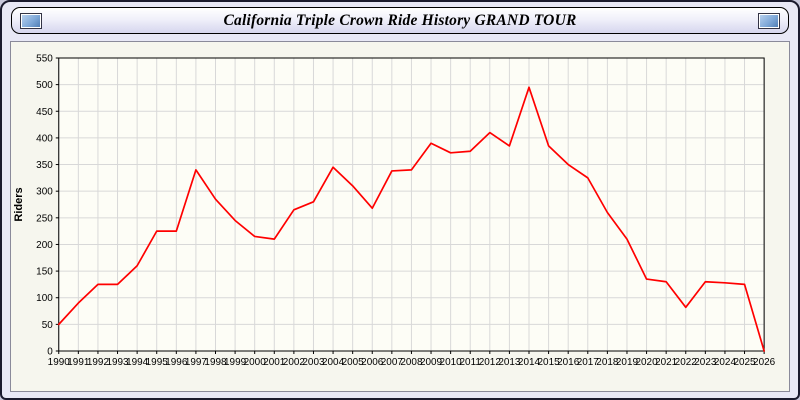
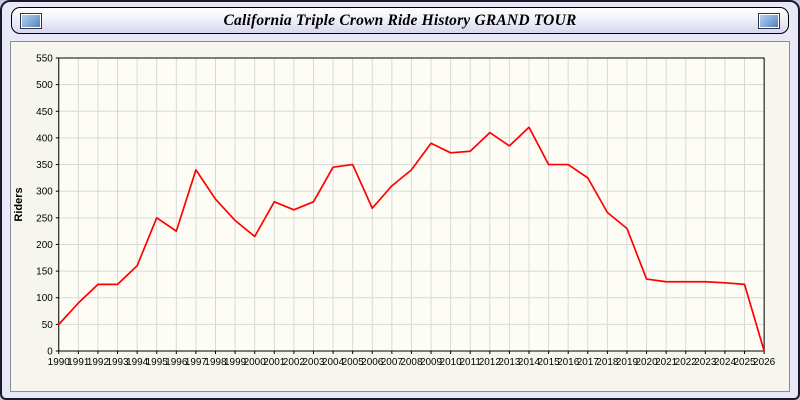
1995: 220 -> 250
2001: 210 -> 280
2005: 310 -> 350
2007: 340 -> 310
2014: 500 -> 420
2015: 380 -> 350
2019: 210 -> 230
2022: 80 -> 130
